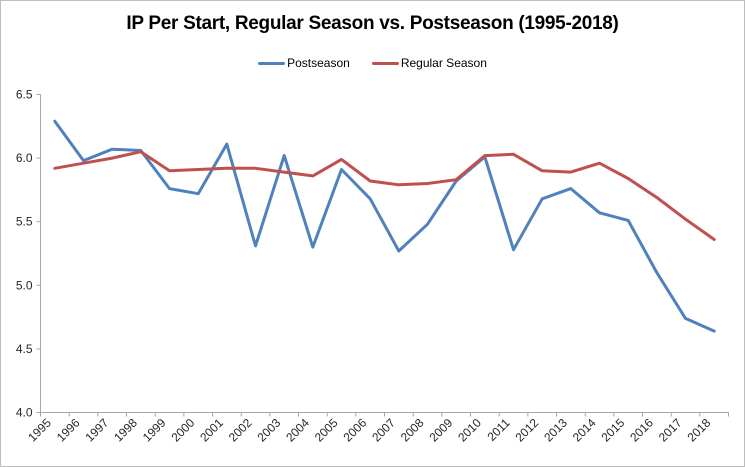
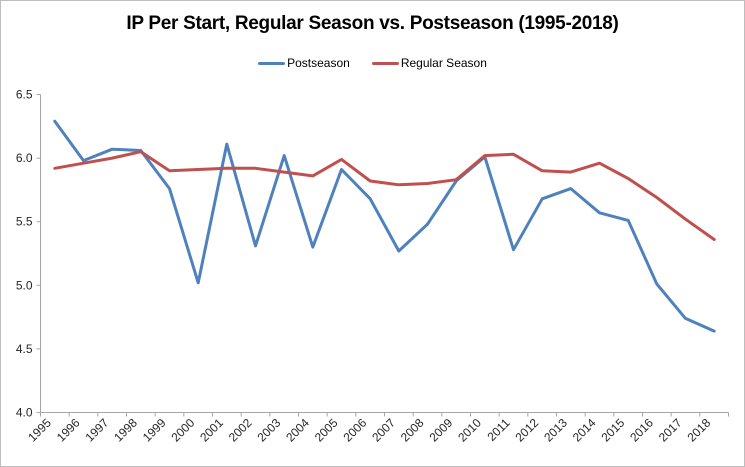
Postseason/2000: 5.72 -> 5.02
Postseason/2016: 5.10 -> 5.01
